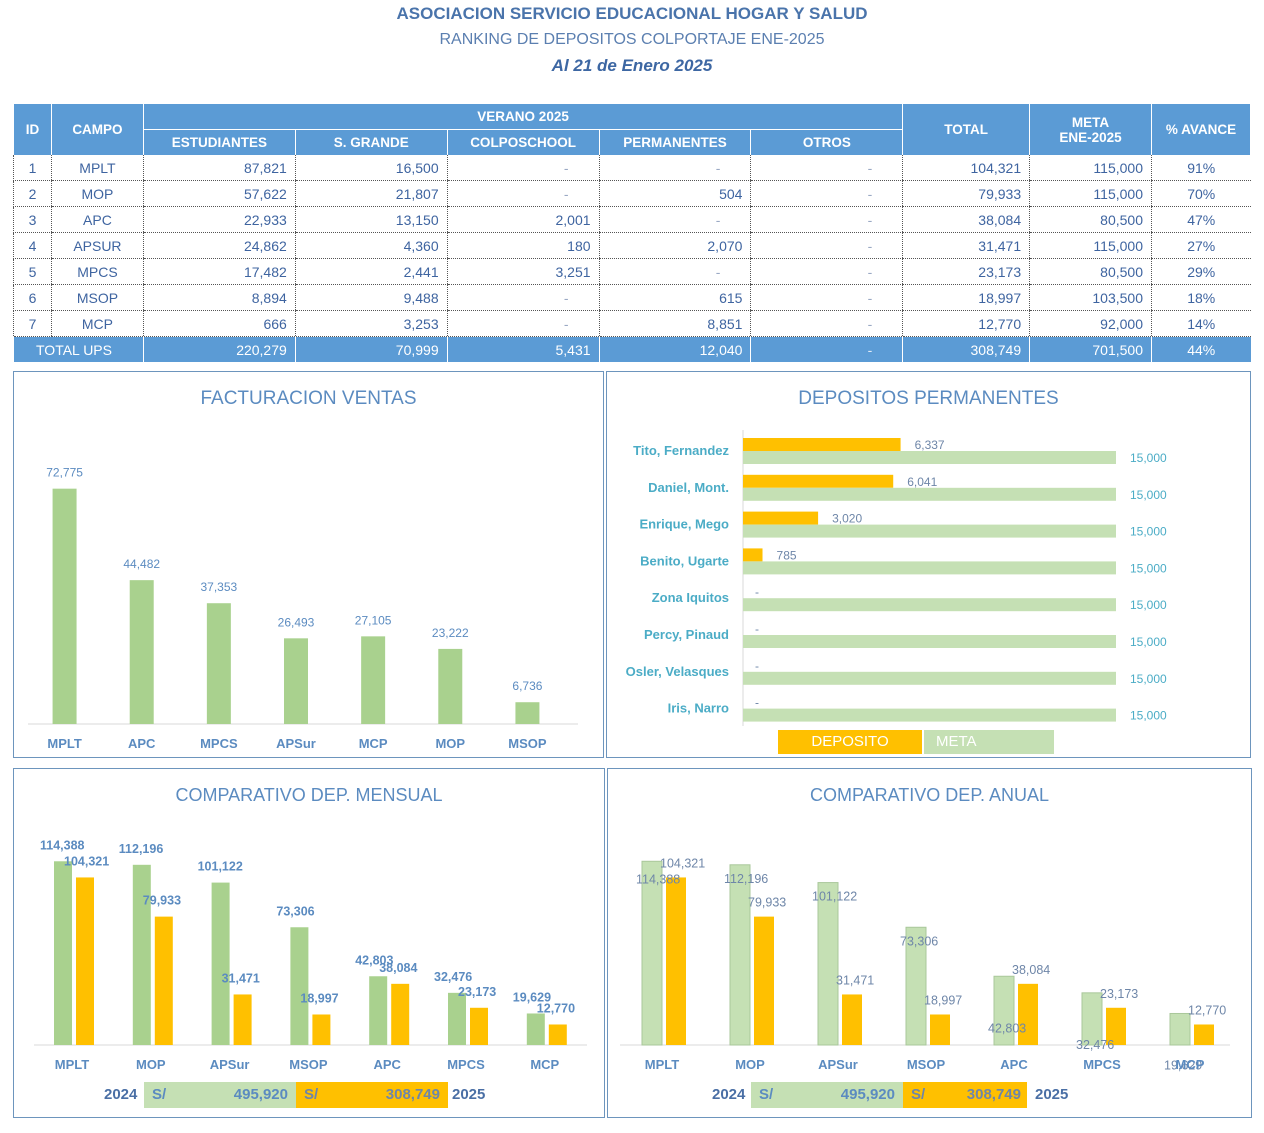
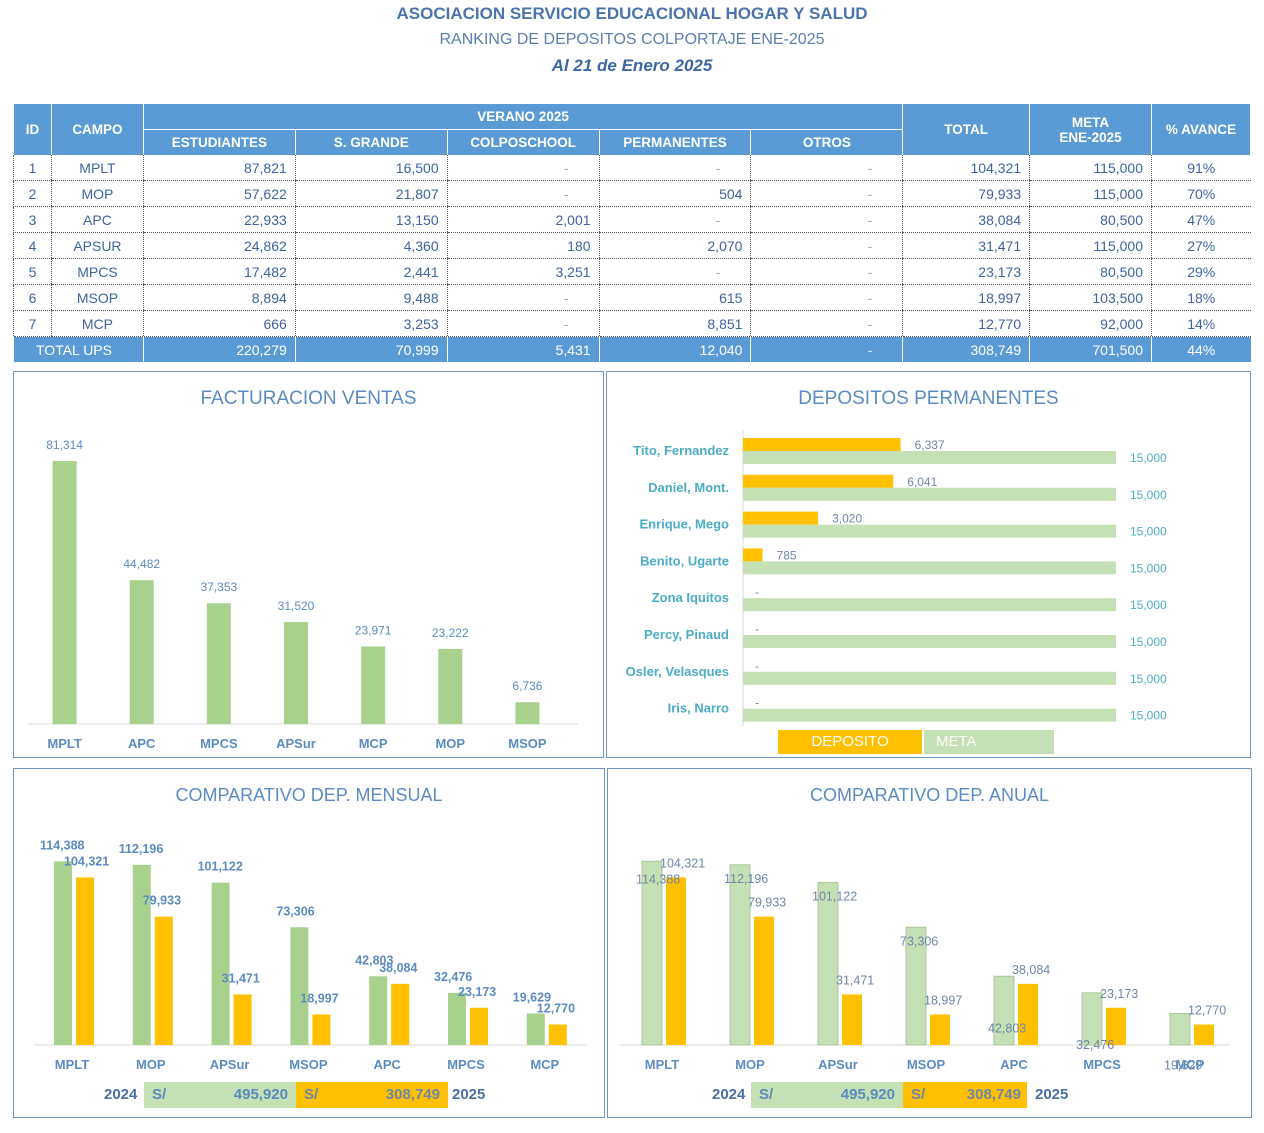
FACTURACION VENTAS/MPLT: 72,775 -> 81,314
FACTURACION VENTAS/APSur: 26,493 -> 31,520
FACTURACION VENTAS/MCP: 27,105 -> 23,971
